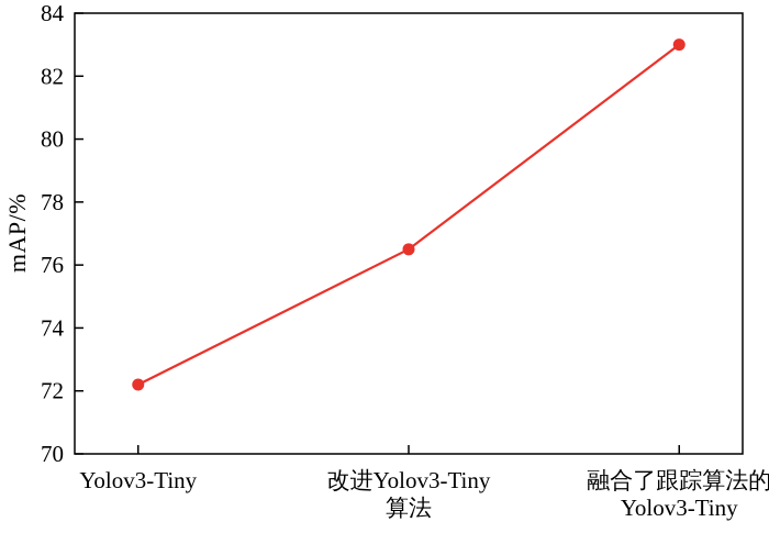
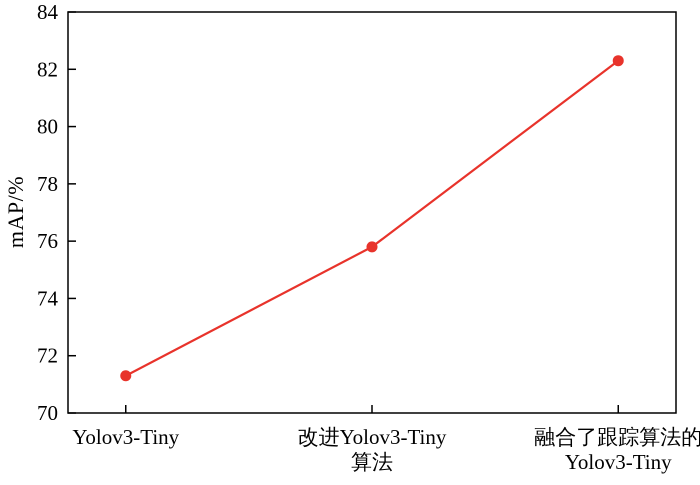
Yolov3-Tiny: 72.2 -> 71.3
改进Yolov3-Tiny 算法: 76.5 -> 75.8
融合了跟踪算法的 Yolov3-Tiny: 83.0 -> 82.3
